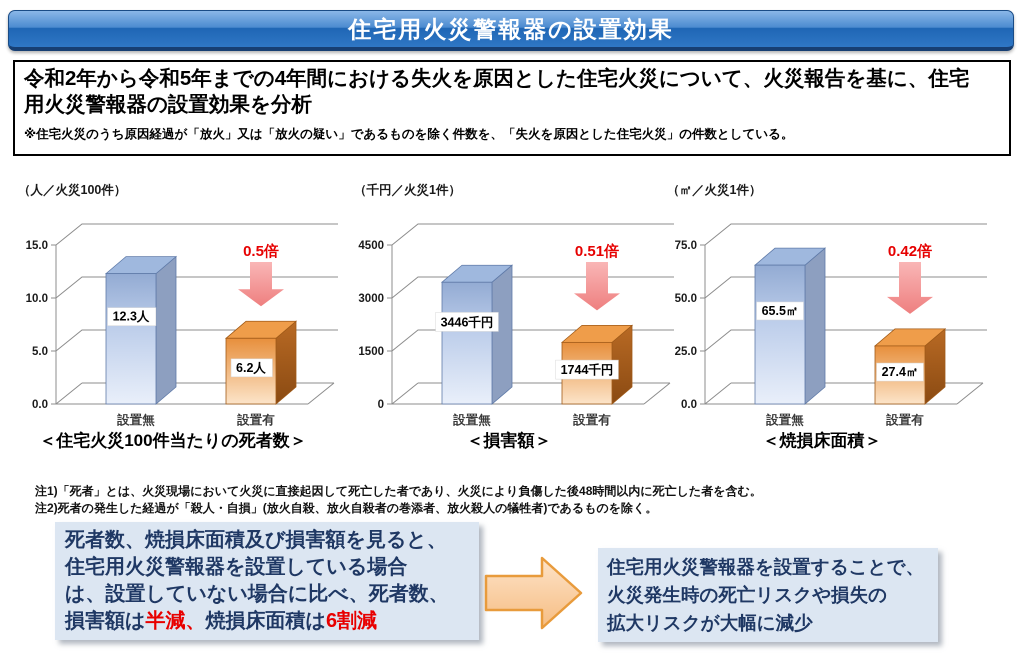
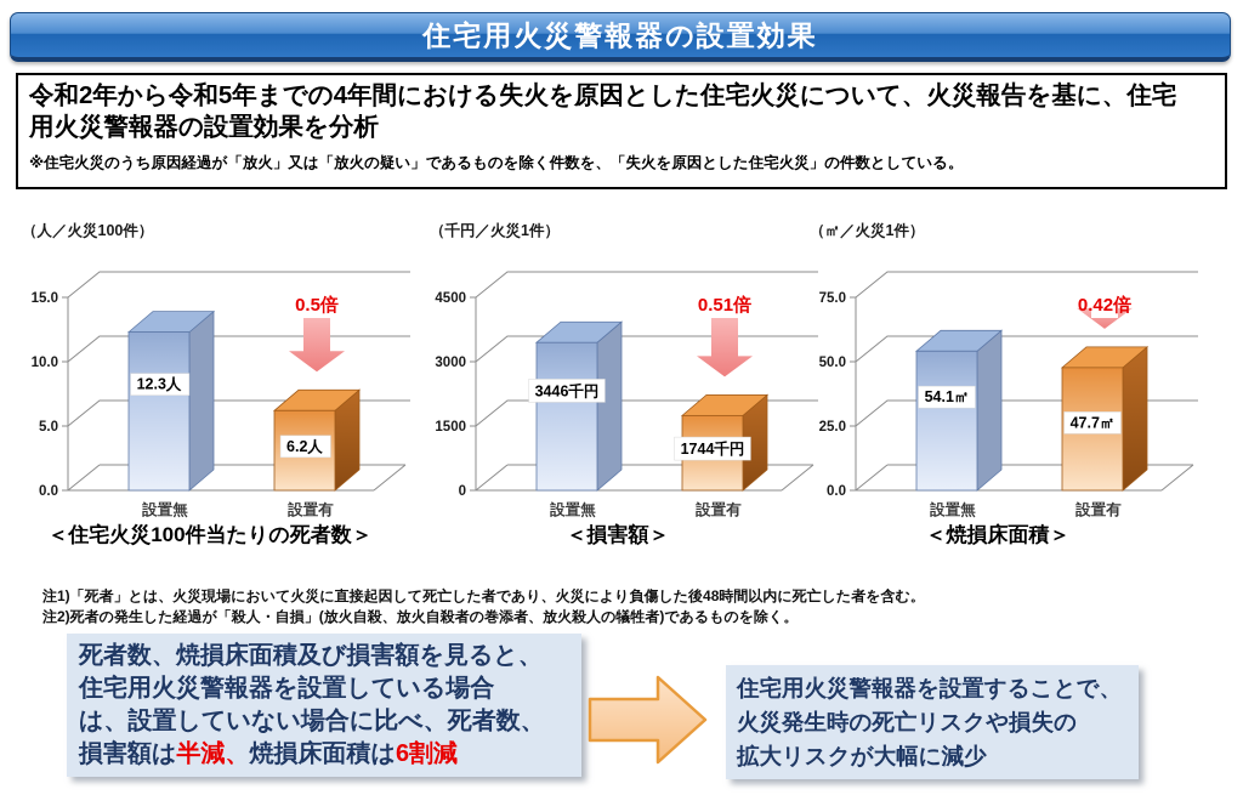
＜焼損床面積＞/設置無: 65.5 -> 54.1
＜焼損床面積＞/設置有: 27.4 -> 47.7
